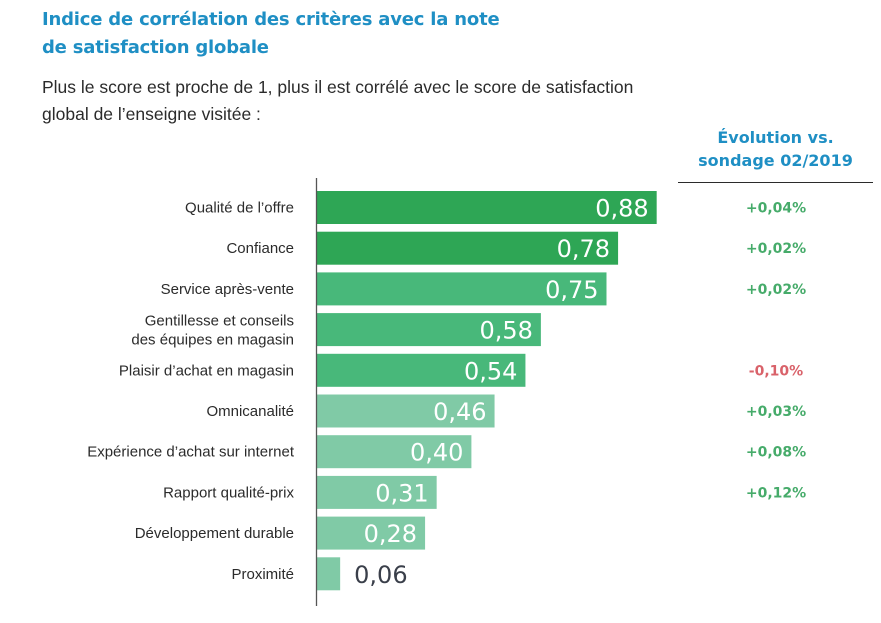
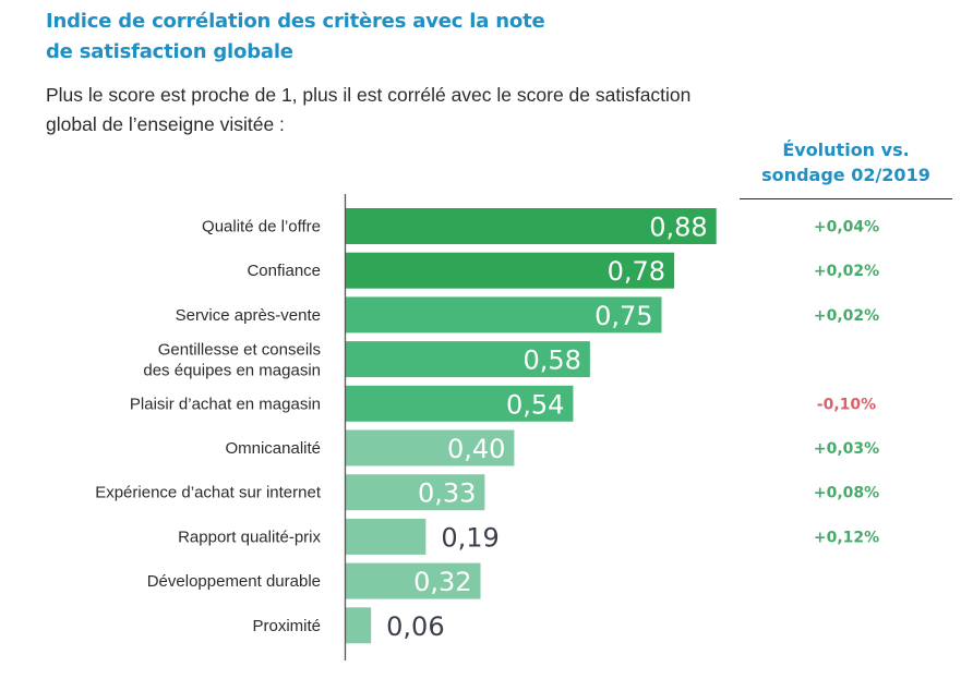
Omnicanalité: 0,46 -> 0,40
Expérience d’achat sur internet: 0,40 -> 0,33
Rapport qualité-prix: 0,31 -> 0,19
Développement durable: 0,28 -> 0,32
